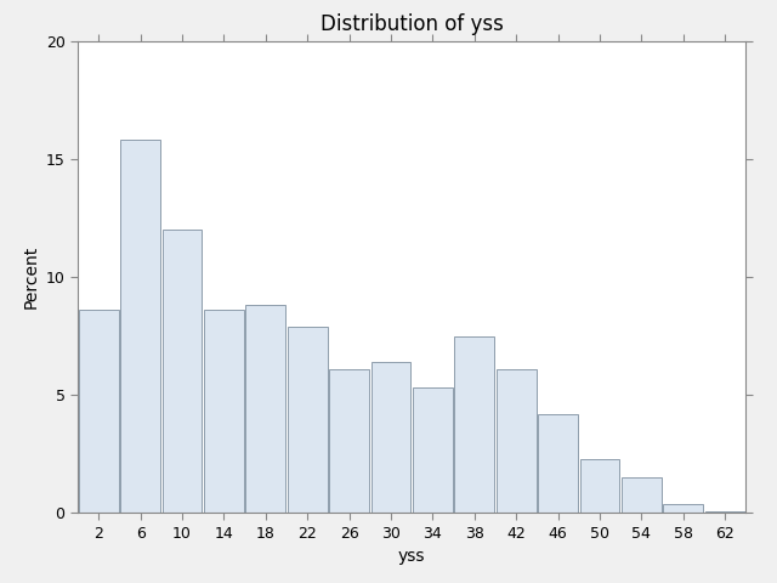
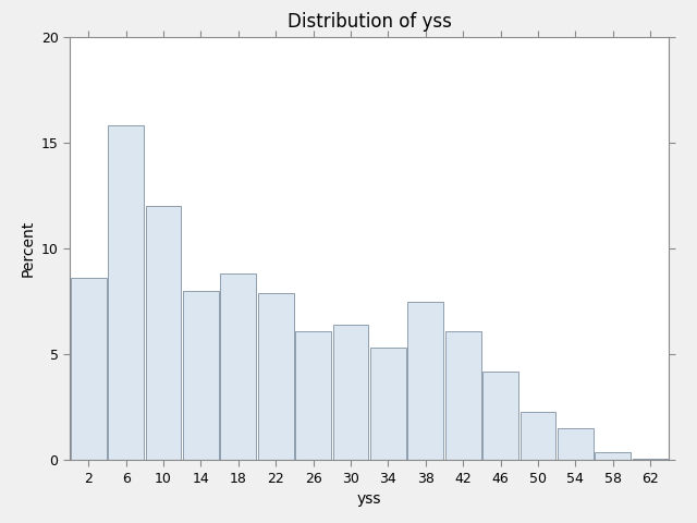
14: 8.6 -> 8.0
